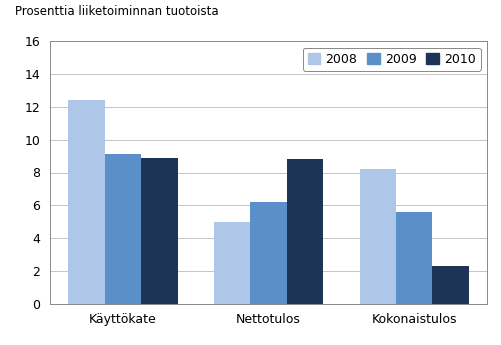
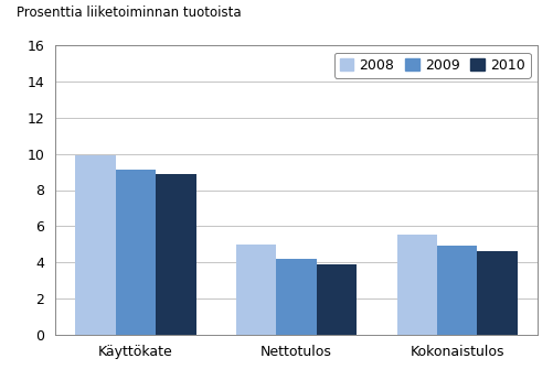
2008/Käyttökate: 12.4 -> 9.9
2009/Nettotulos: 6.2 -> 4.2
2010/Nettotulos: 8.8 -> 3.9
2008/Kokonaistulos: 8.2 -> 5.5
2009/Kokonaistulos: 5.6 -> 4.9
2010/Kokonaistulos: 2.3 -> 4.6
